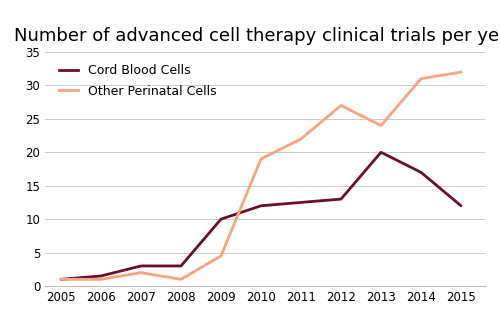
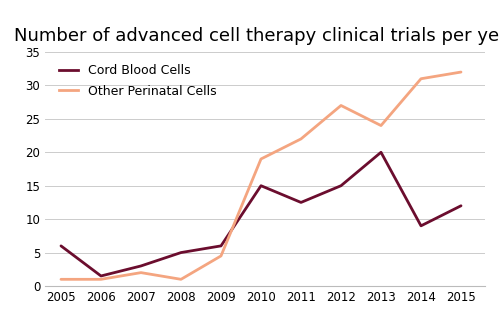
Cord Blood Cells/2005: 1.0 -> 6.0
Cord Blood Cells/2008: 3.0 -> 5.0
Cord Blood Cells/2009: 10.0 -> 6.0
Cord Blood Cells/2010: 12.0 -> 15.0
Cord Blood Cells/2012: 13.0 -> 15.0
Cord Blood Cells/2014: 17.0 -> 9.0
